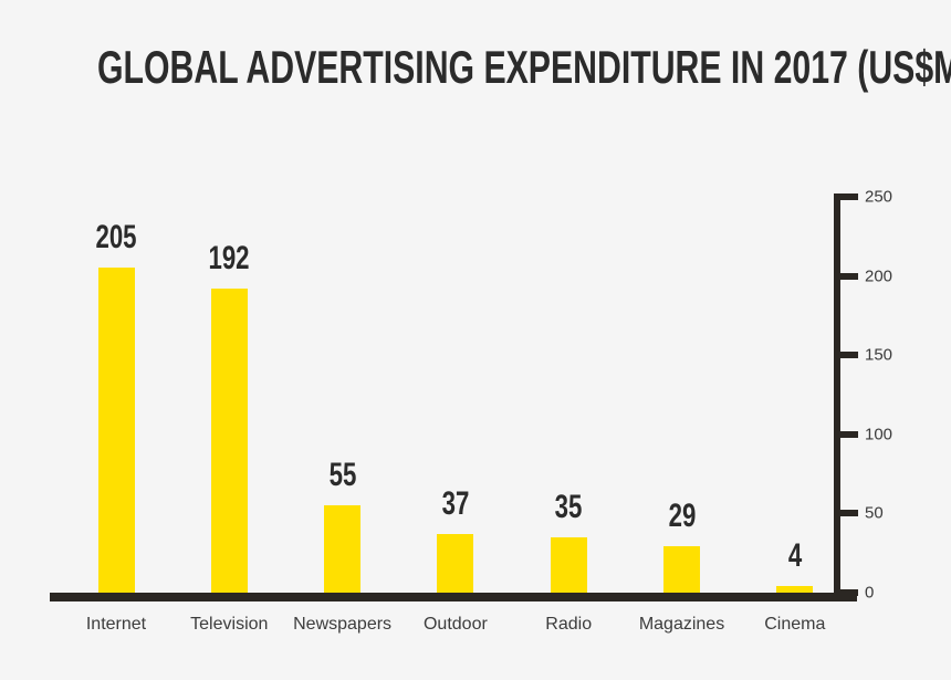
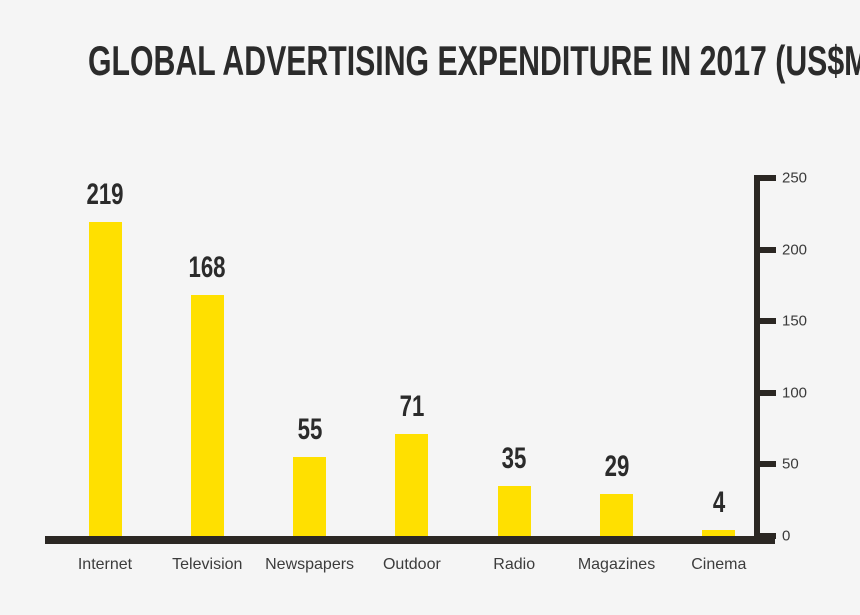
Internet: 205 -> 219
Television: 192 -> 168
Outdoor: 37 -> 71
